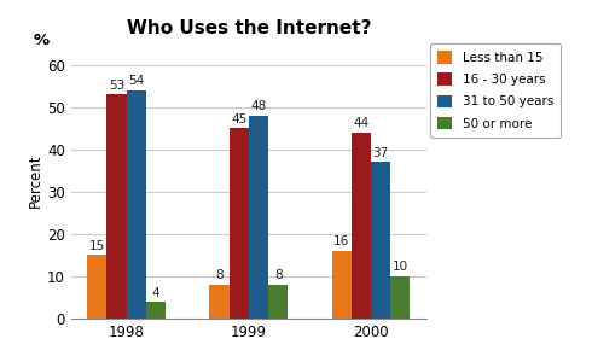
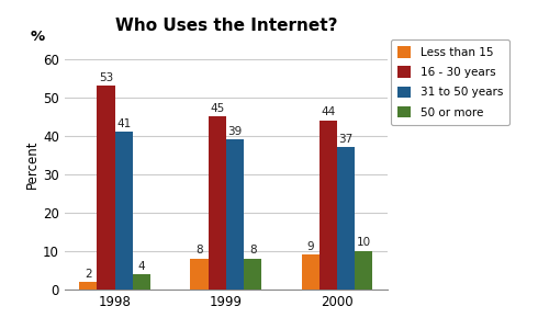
Less than 15/1998: 15 -> 2
31 to 50 years/1998: 54 -> 41
31 to 50 years/1999: 48 -> 39
Less than 15/2000: 16 -> 9
